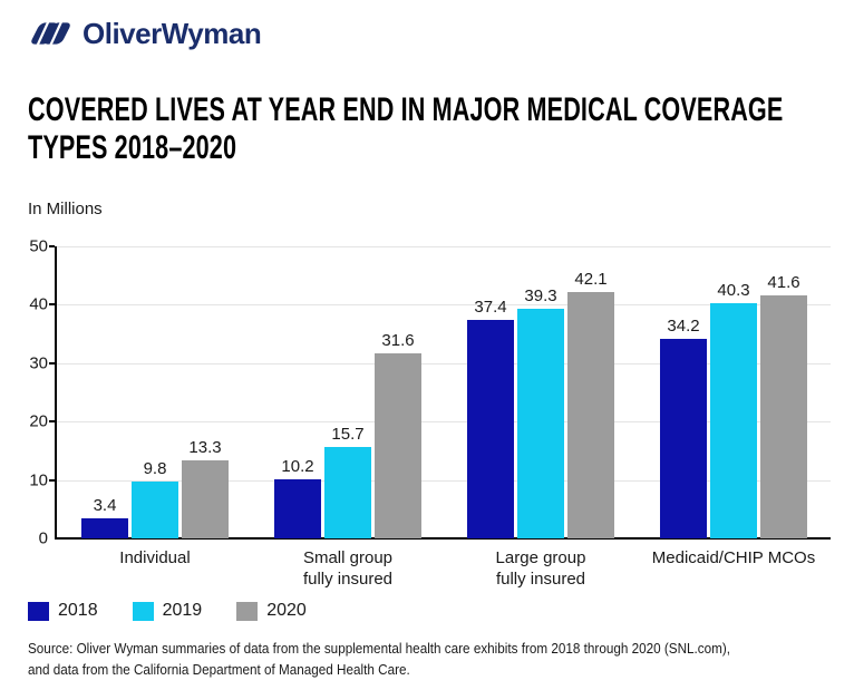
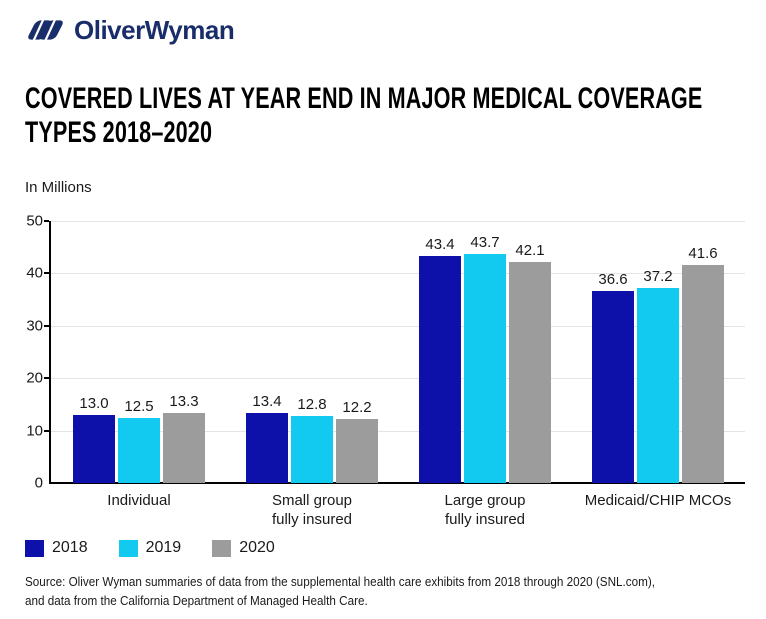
2018/Individual: 3.4 -> 13.0
2019/Individual: 9.8 -> 12.5
2018/Small group fully insured: 10.2 -> 13.4
2019/Small group fully insured: 15.7 -> 12.8
2020/Small group fully insured: 31.6 -> 12.2
2018/Large group fully insured: 37.4 -> 43.4
2019/Large group fully insured: 39.3 -> 43.7
2018/Medicaid/CHIP MCOs: 34.2 -> 36.6
2019/Medicaid/CHIP MCOs: 40.3 -> 37.2
